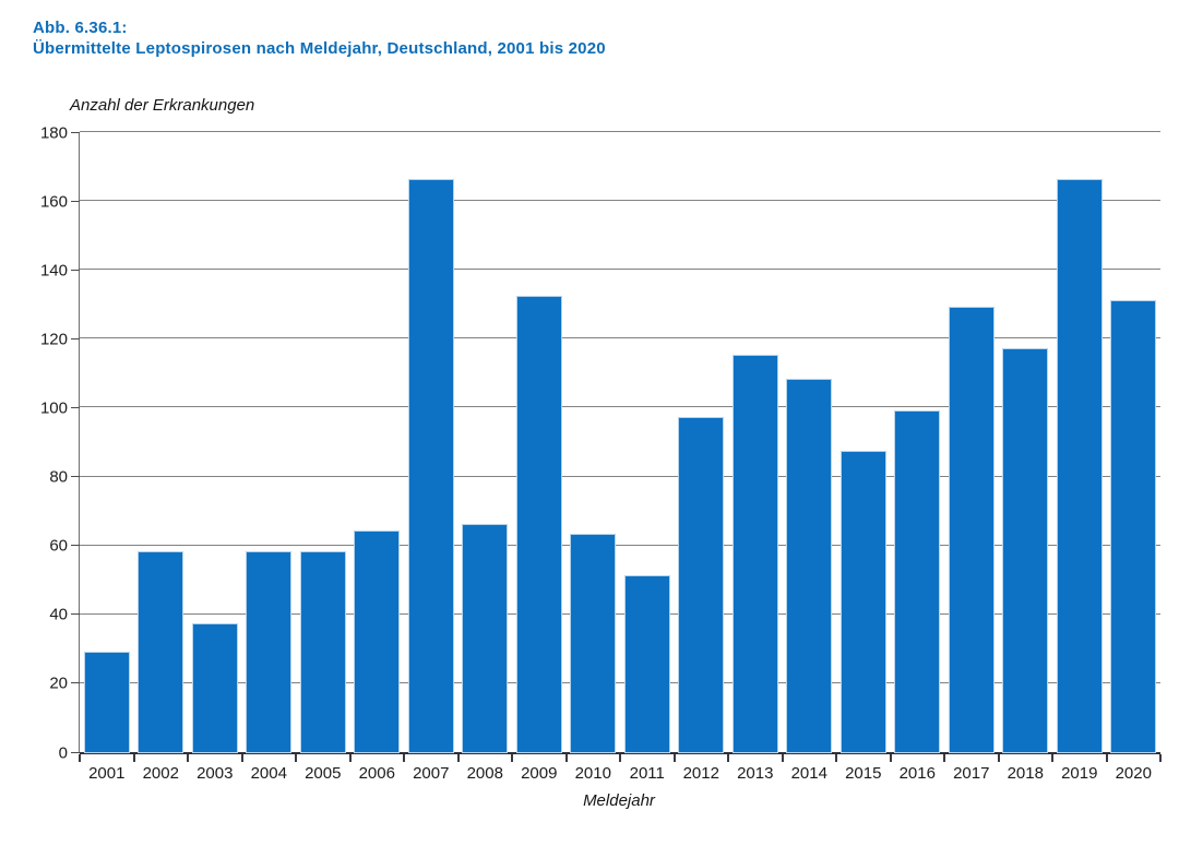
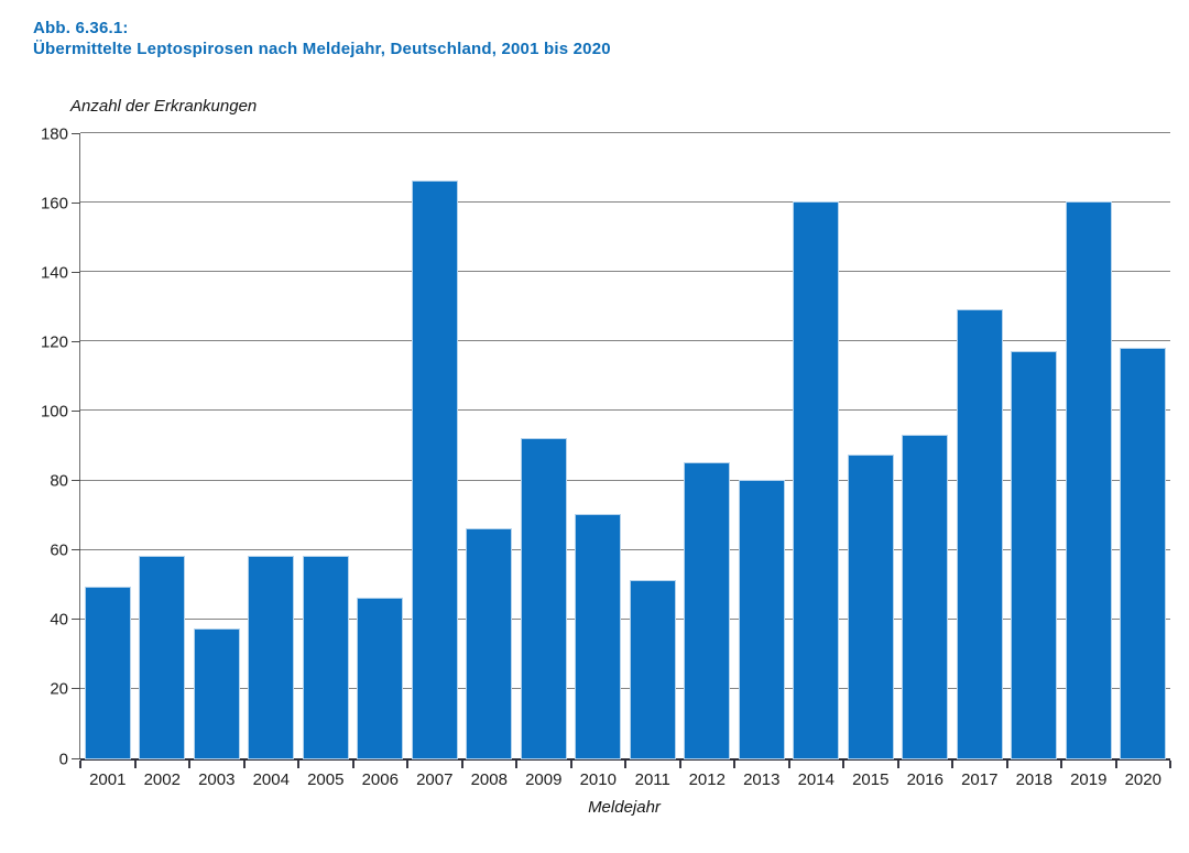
2001: 29 -> 49
2006: 64 -> 46
2009: 132 -> 92
2010: 63 -> 70
2012: 97 -> 85
2013: 115 -> 80
2014: 108 -> 160
2016: 99 -> 93
2019: 166 -> 160
2020: 131 -> 118
